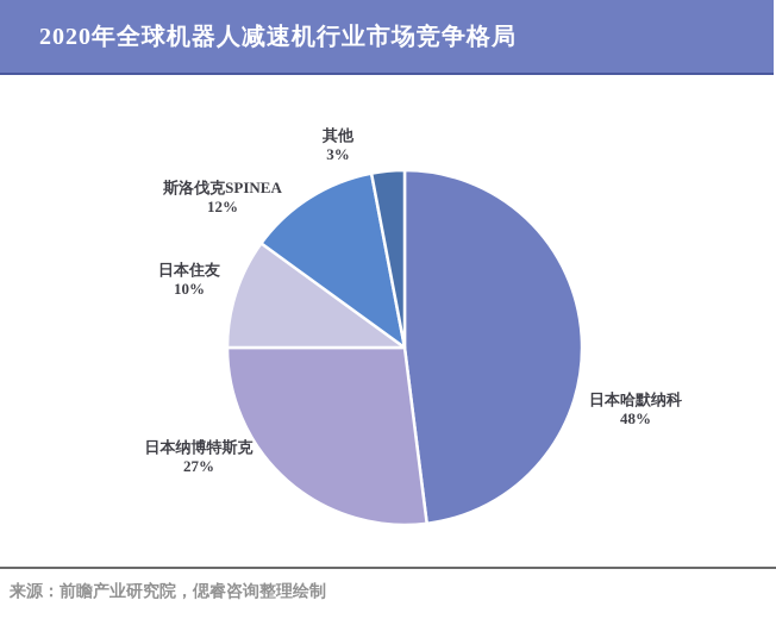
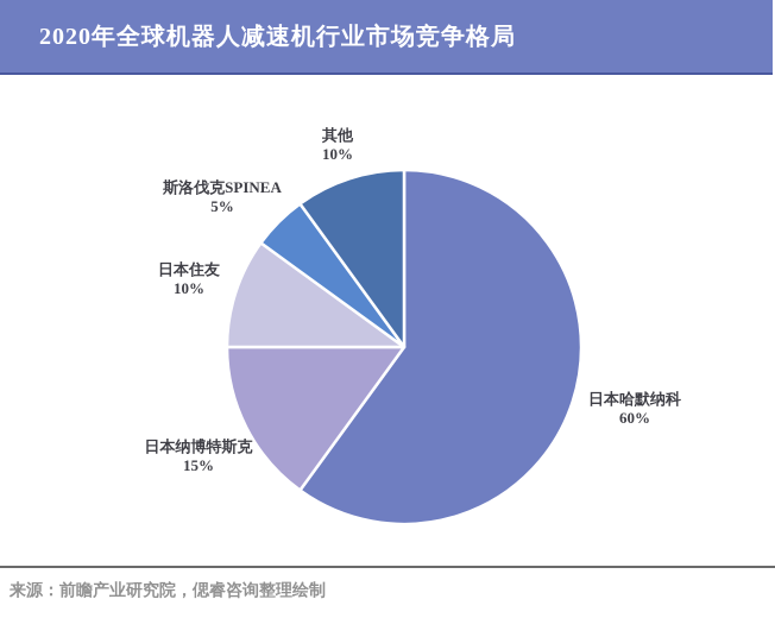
日本哈默纳科: 48% -> 60%
日本纳博特斯克: 27% -> 15%
斯洛伐克SPINEA: 12% -> 5%
其他: 3% -> 10%
